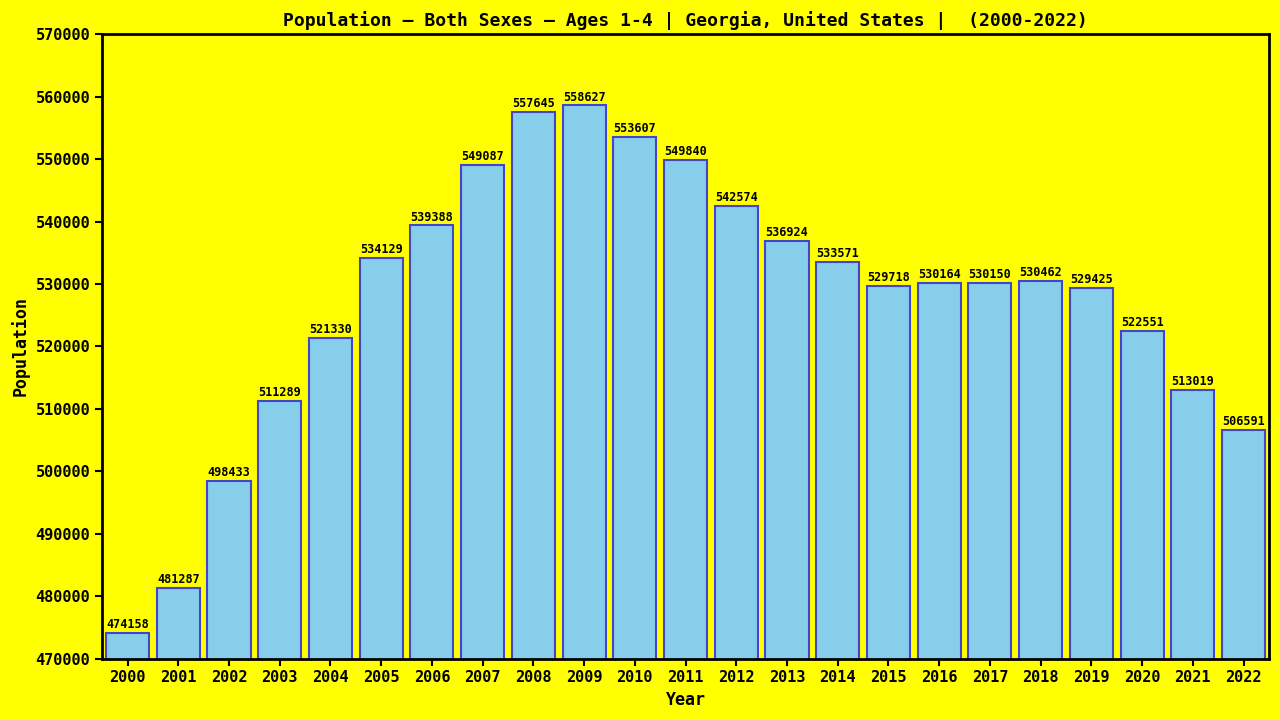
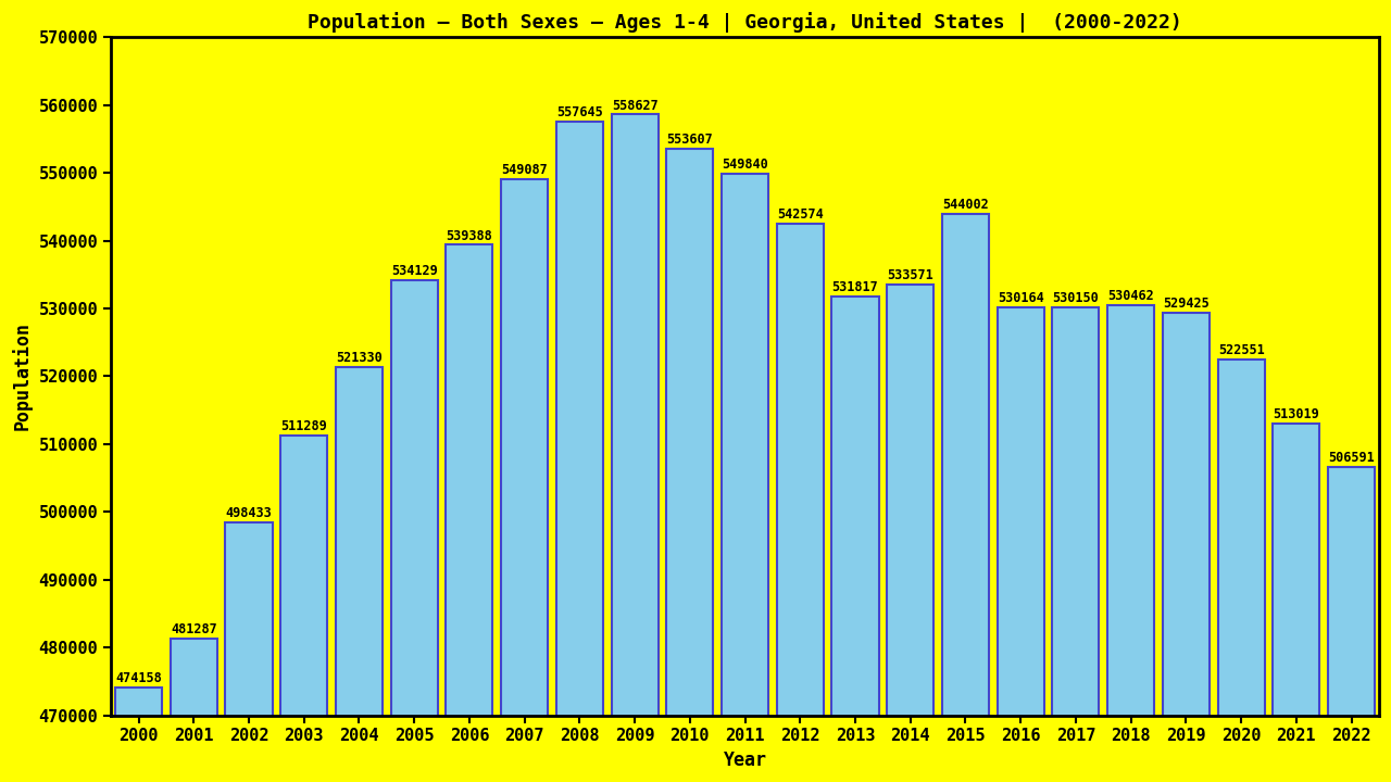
2013: 536924 -> 531817
2015: 529718 -> 544002
